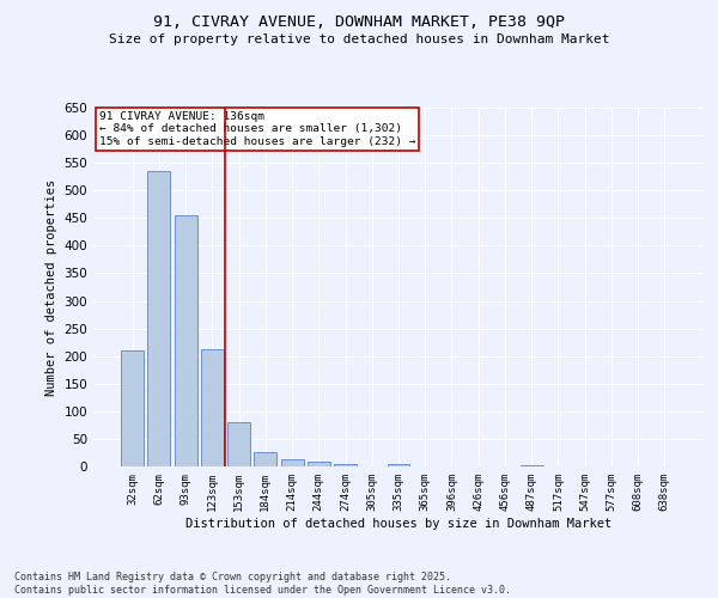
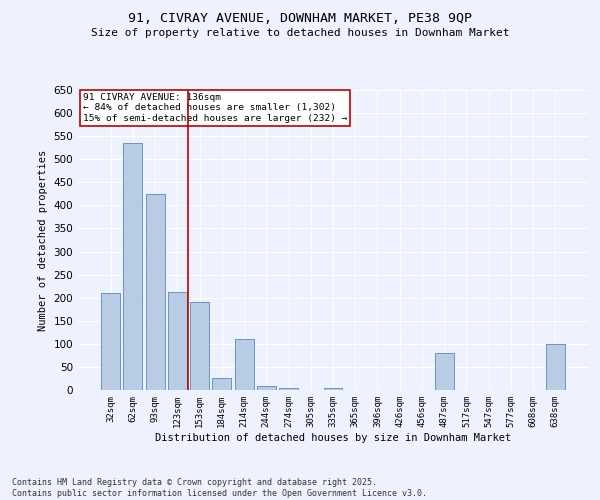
93sqm: 455 -> 425
153sqm: 80 -> 190
214sqm: 13 -> 110
487sqm: 2 -> 80
638sqm: 1 -> 100
